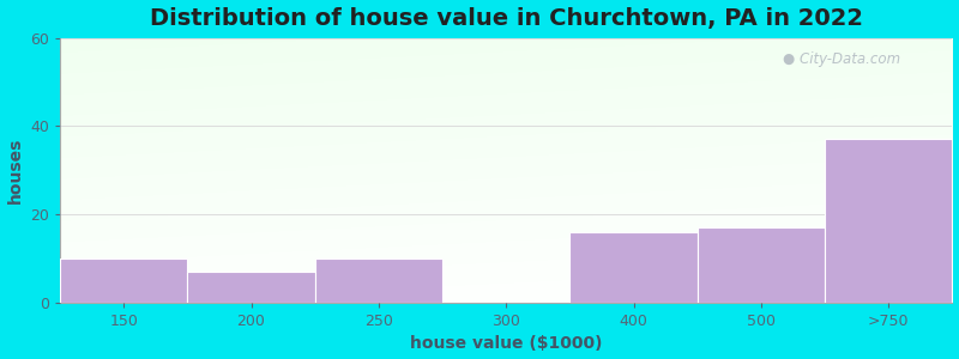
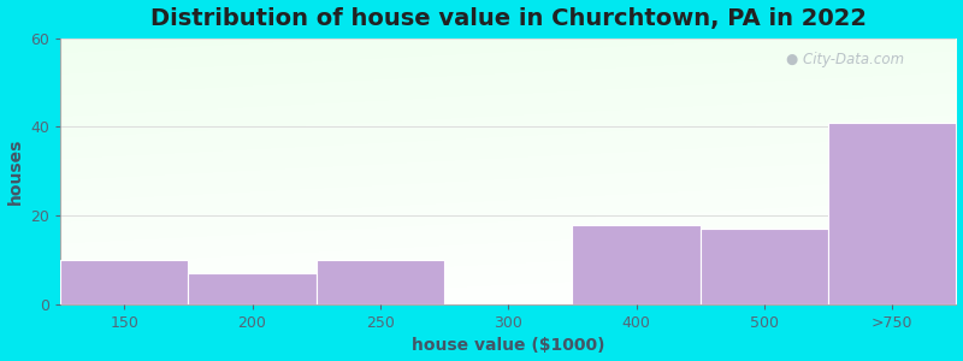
400: 16 -> 18
>750: 37 -> 41
